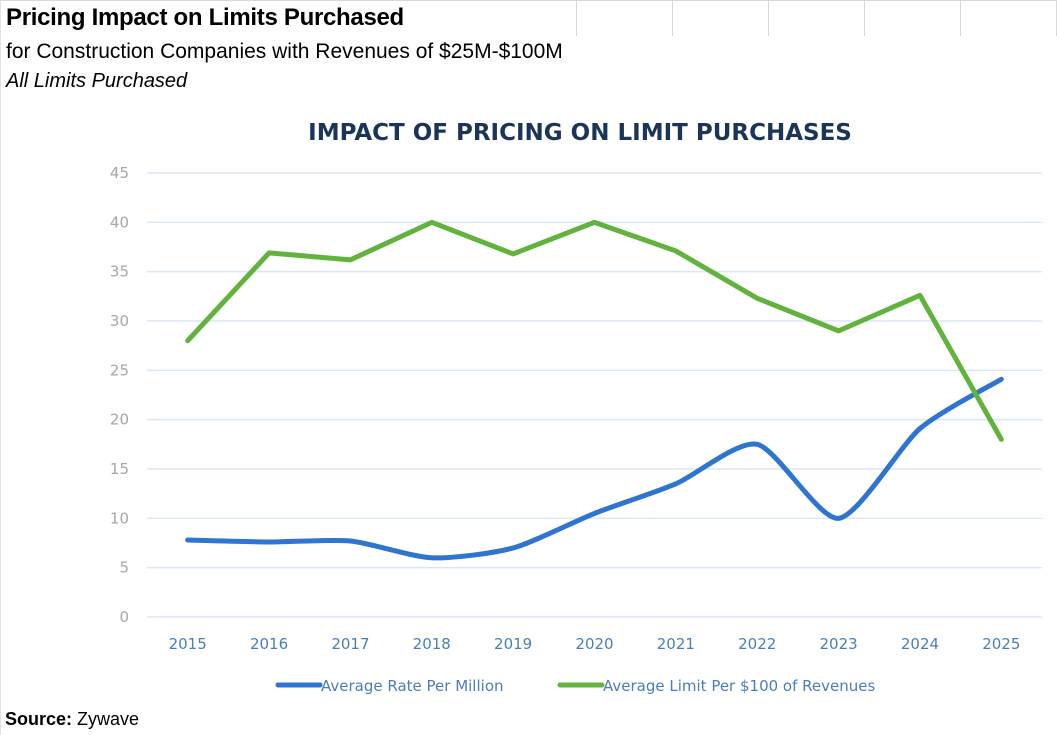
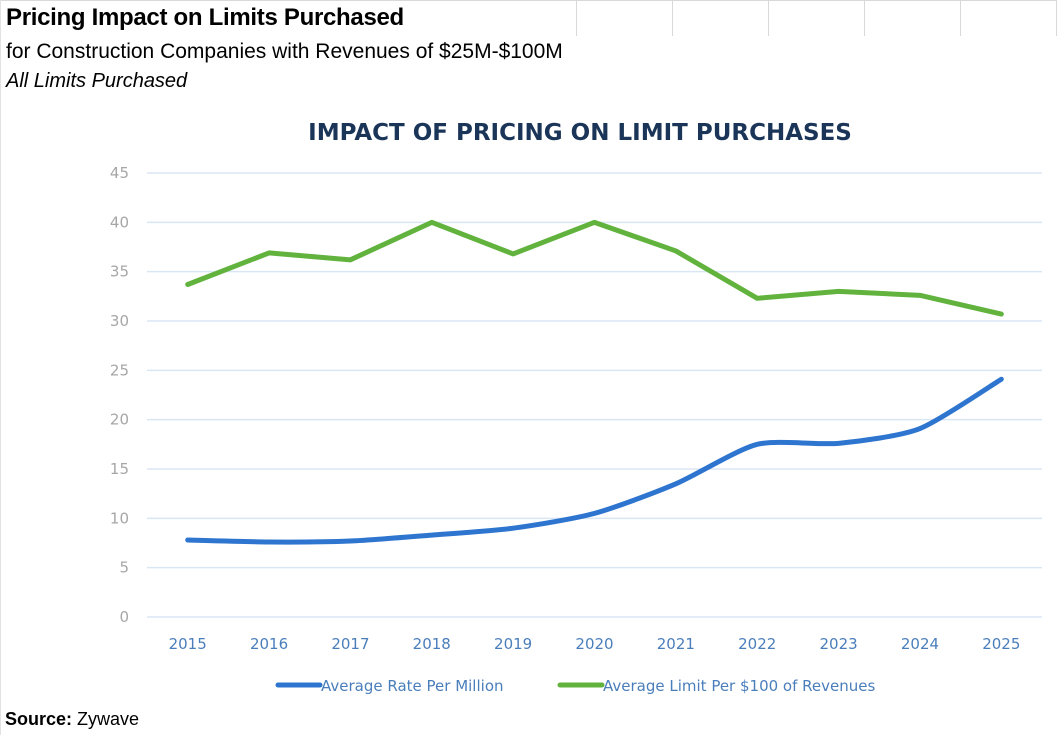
Average Limit Per $100 of Revenues/2015: 28 -> 34
Average Rate Per Million/2018: 6 -> 8
Average Rate Per Million/2019: 7 -> 9
Average Rate Per Million/2023: 10 -> 18
Average Limit Per $100 of Revenues/2023: 29 -> 33
Average Limit Per $100 of Revenues/2025: 18 -> 31
